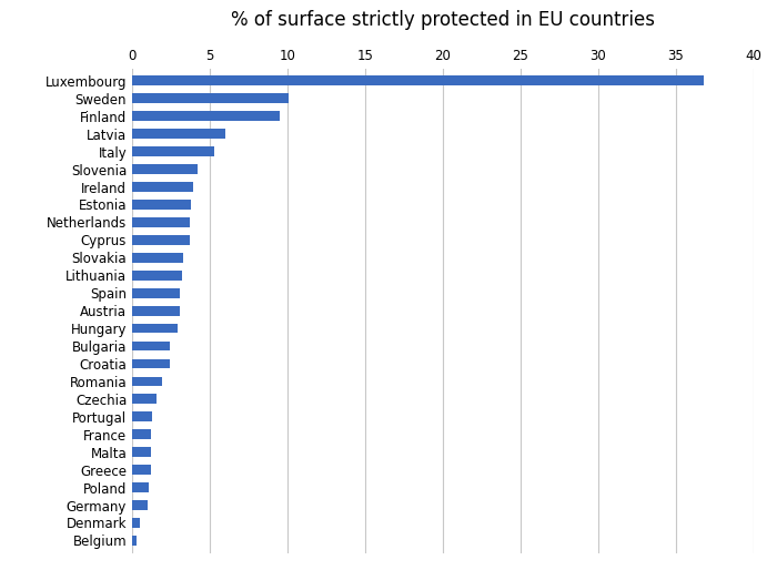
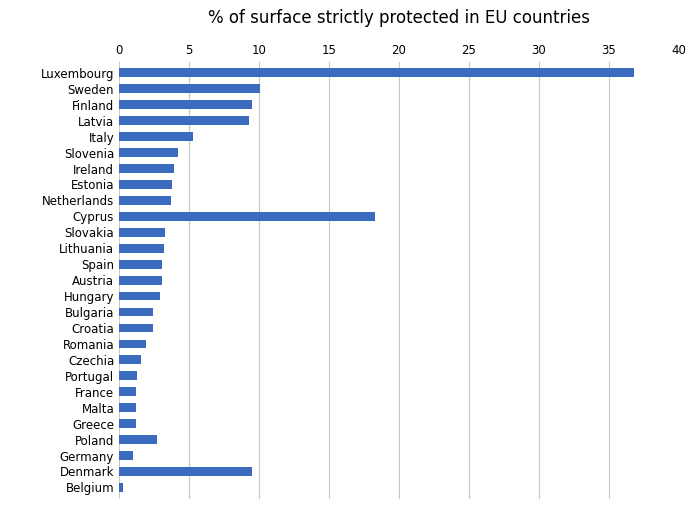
Latvia: 6.0 -> 9.3
Cyprus: 3.7 -> 18.3
Poland: 1.1 -> 2.7
Denmark: 0.5 -> 9.5
